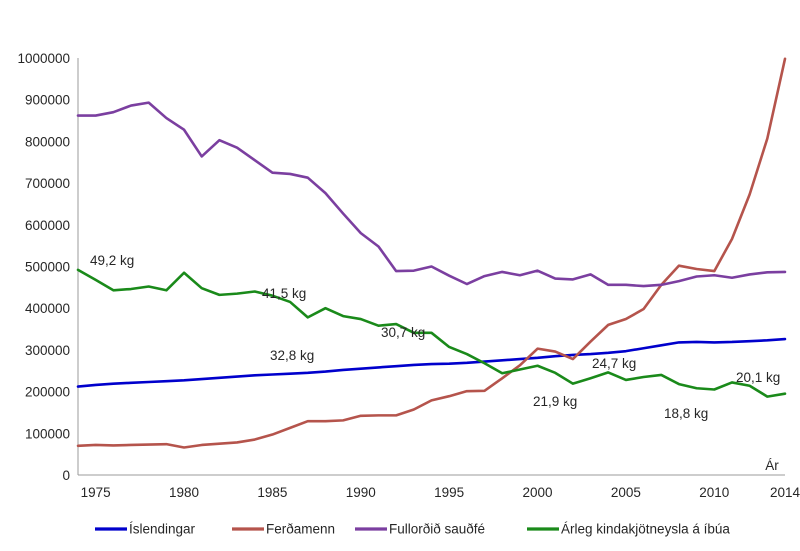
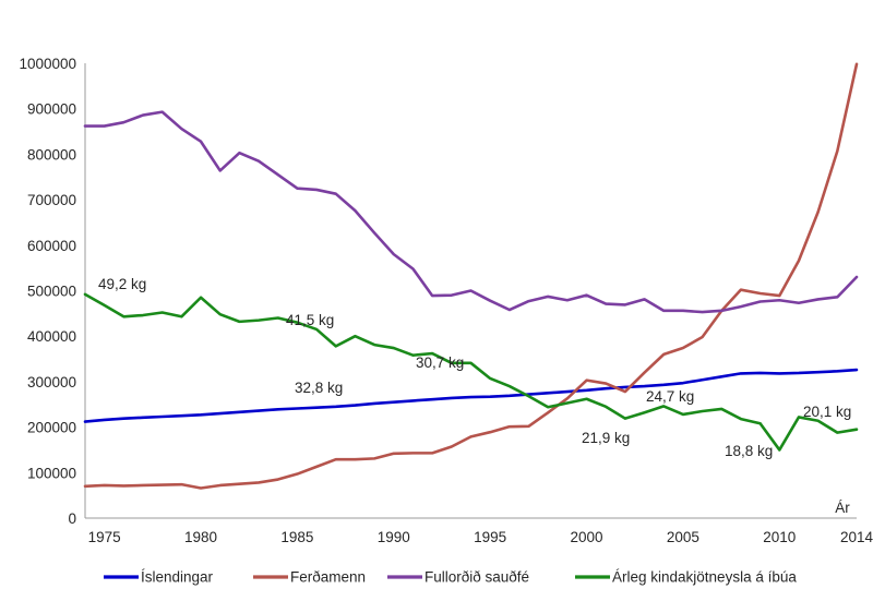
Árleg kindakjötneysla á íbúa/2010: 200000 -> 150000
Fullorðið sauðfé/2014: 490000 -> 530000
